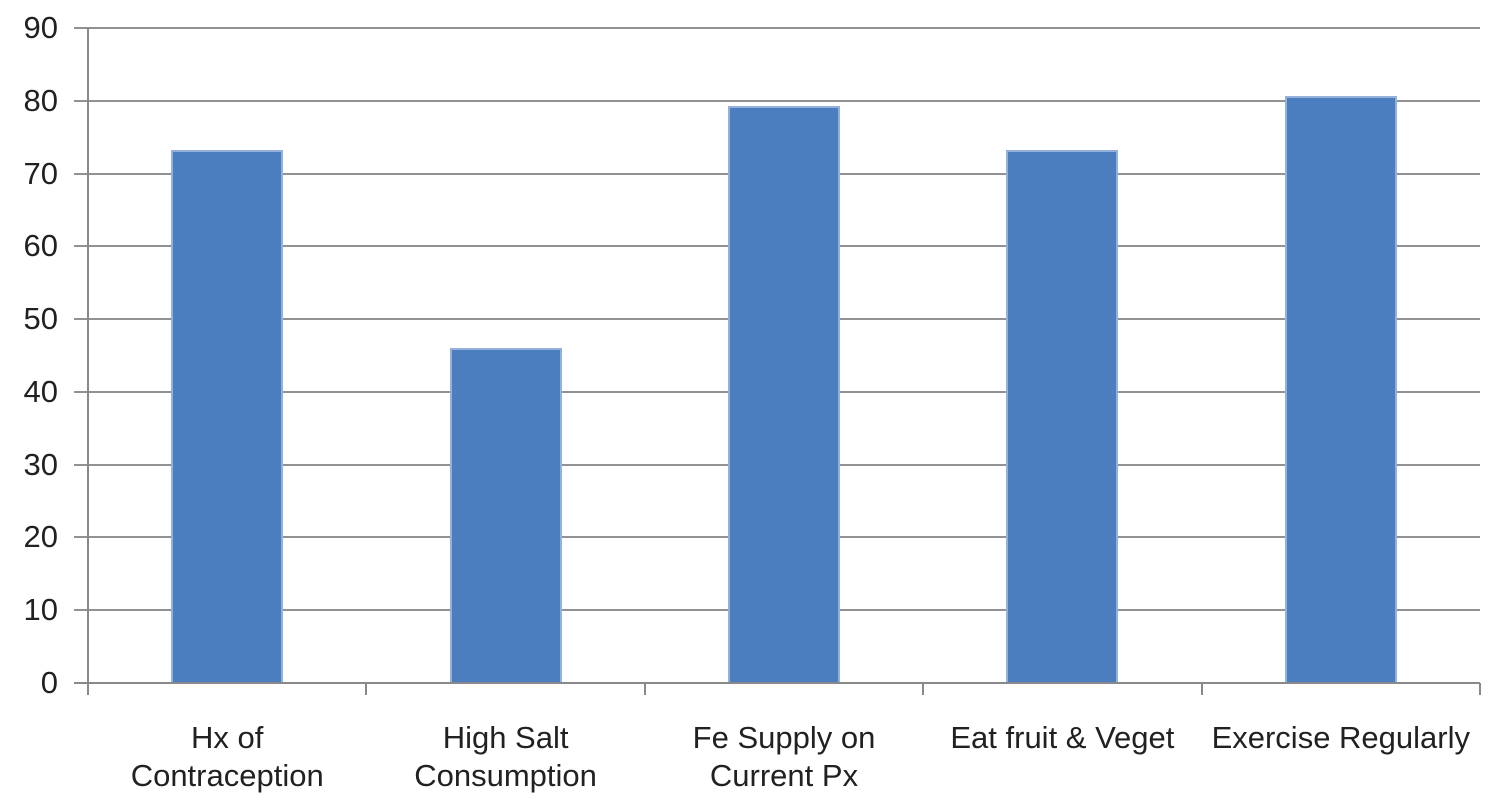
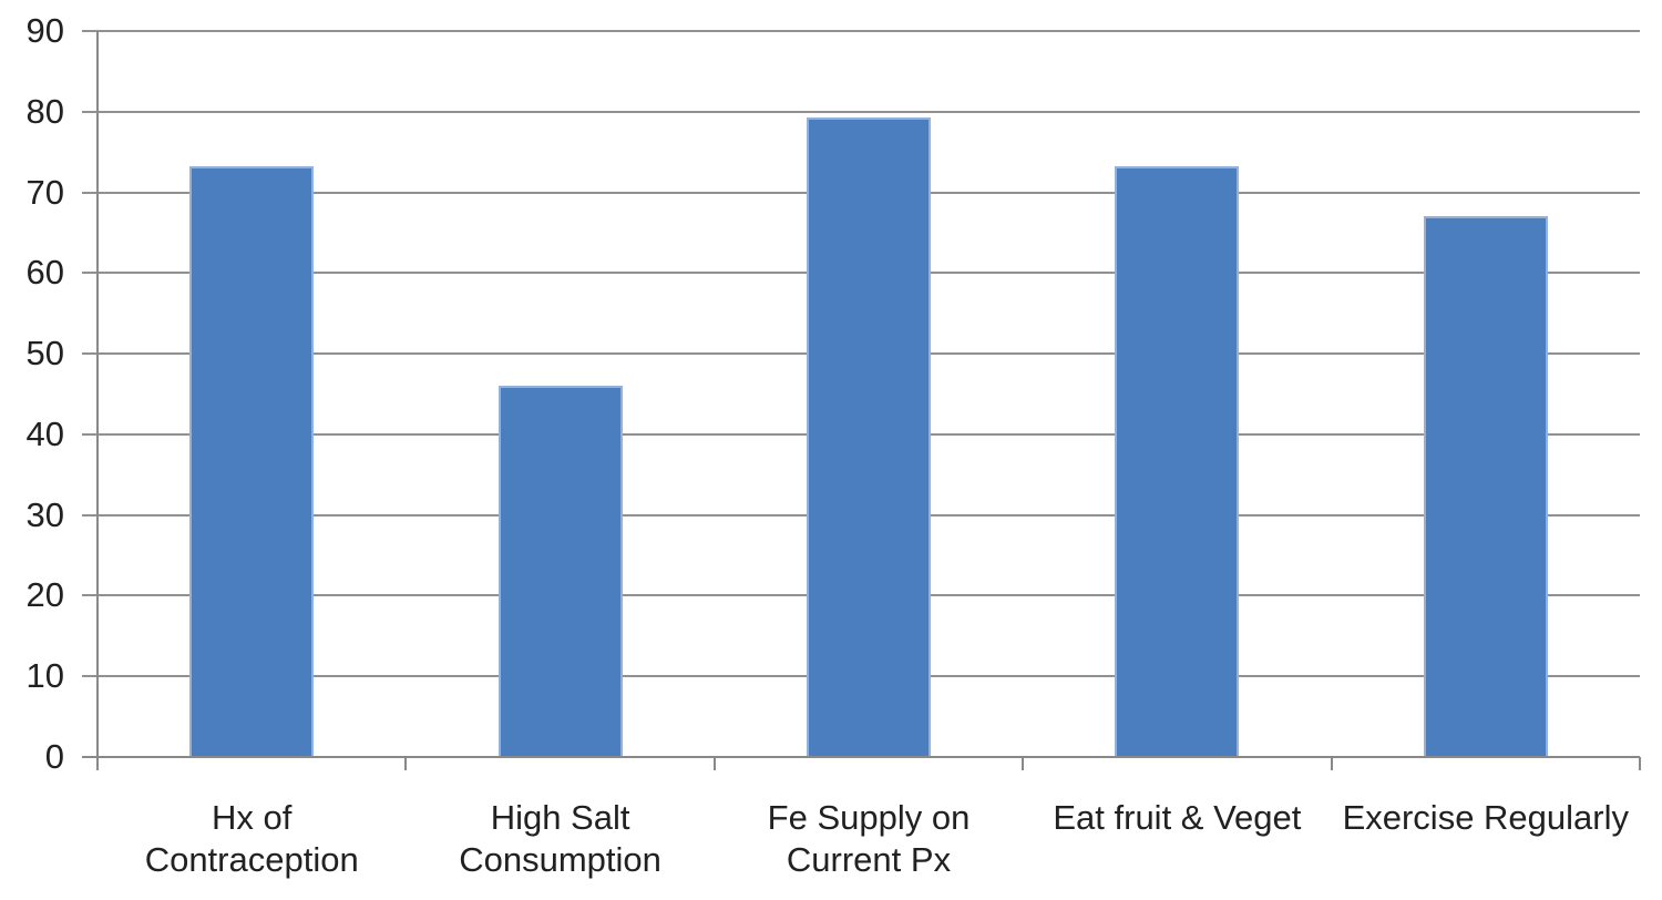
Exercise Regularly: 81 -> 67
